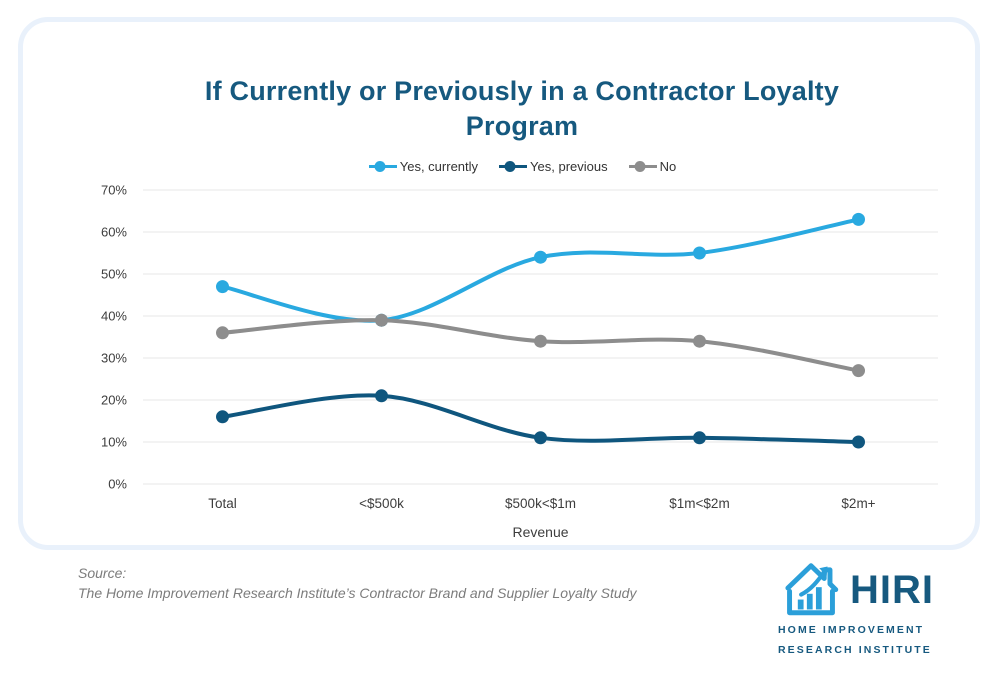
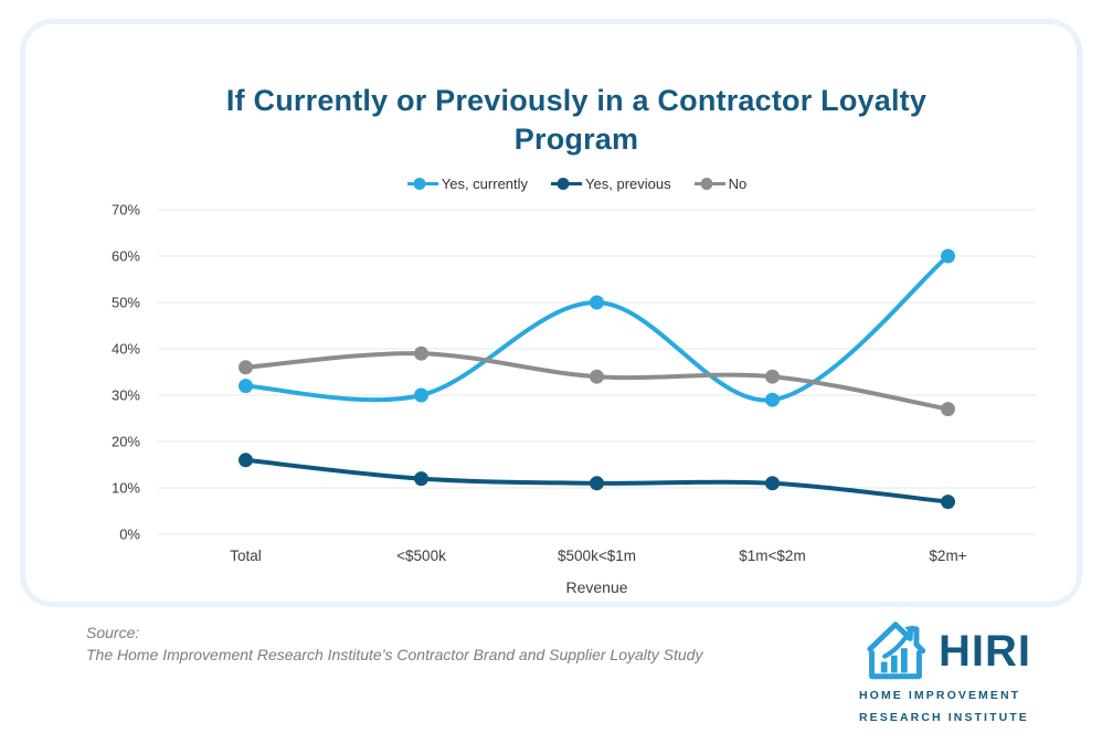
Yes, currently/Total: 47% -> 32%
Yes, currently/<$500k: 39% -> 30%
Yes, previous/<$500k: 21% -> 12%
Yes, currently/$500k<$1m: 54% -> 50%
Yes, currently/$1m<$2m: 55% -> 29%
Yes, currently/$2m+: 63% -> 60%
Yes, previous/$2m+: 10% -> 7%
